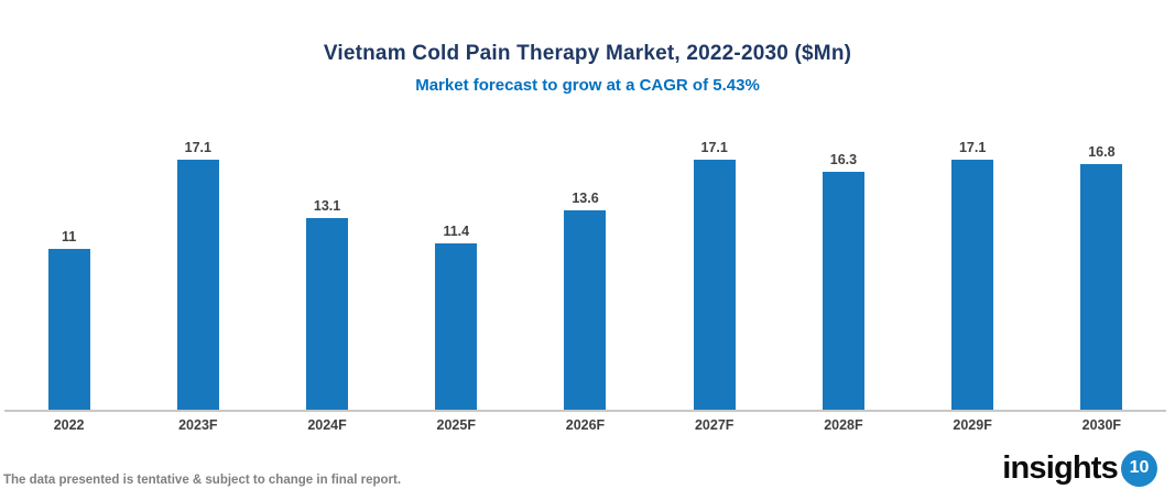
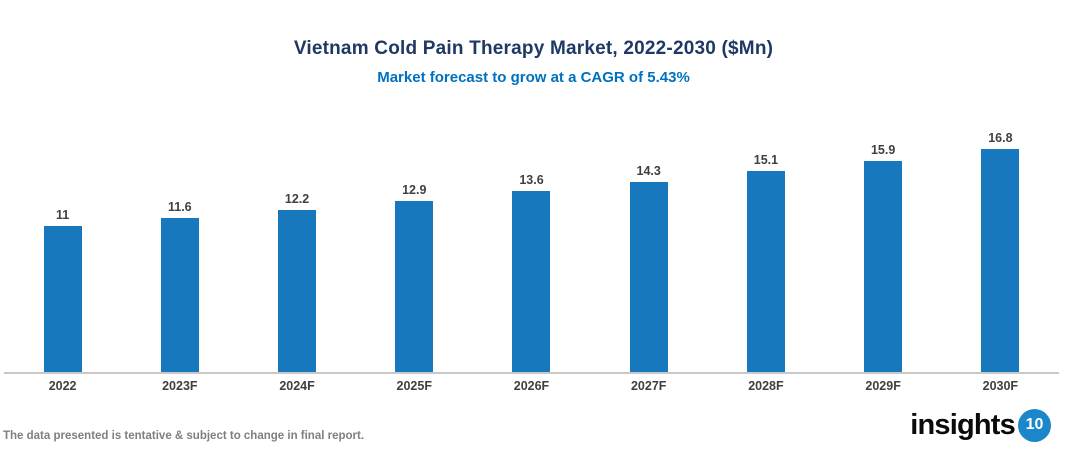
2023F: 17.1 -> 11.6
2024F: 13.1 -> 12.2
2025F: 11.4 -> 12.9
2027F: 17.1 -> 14.3
2028F: 16.3 -> 15.1
2029F: 17.1 -> 15.9
